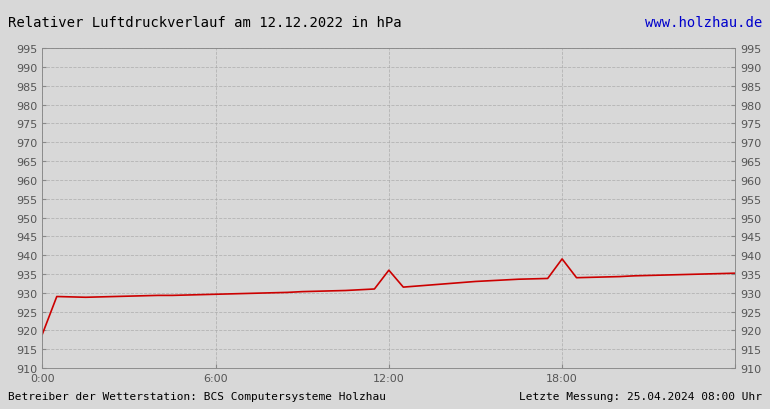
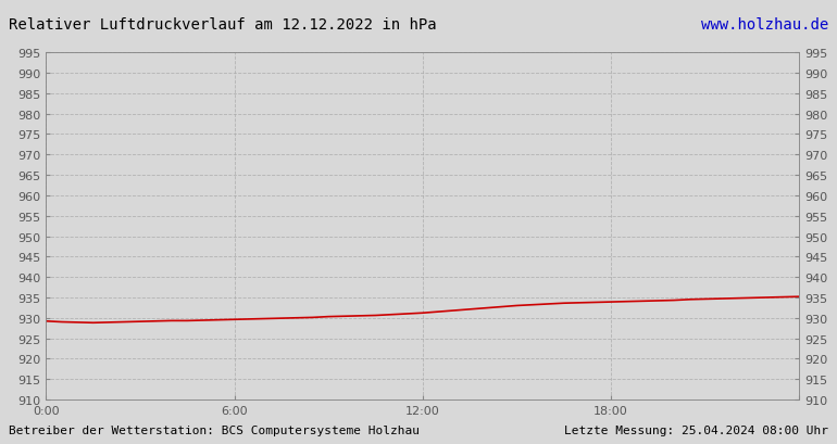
0:00: 919.0 -> 929.2
12:00: 936.0 -> 931.2
18:00: 939.0 -> 933.9
